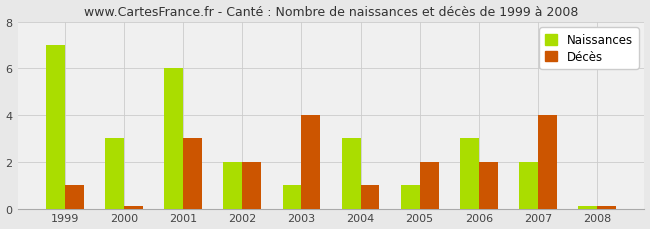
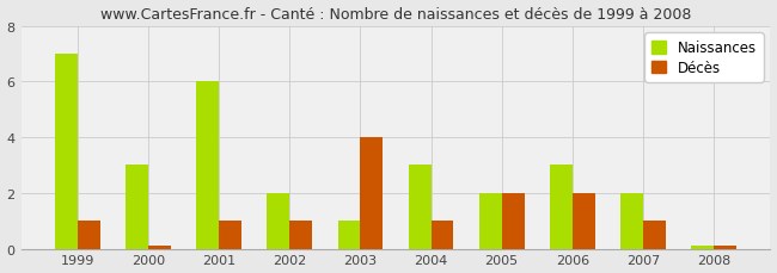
Décès/2001: 3 -> 1
Décès/2002: 2 -> 1
Naissances/2005: 1 -> 2
Décès/2007: 4 -> 1
